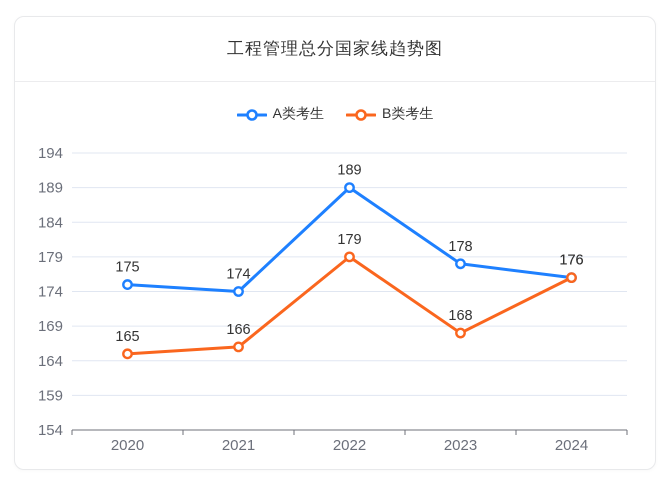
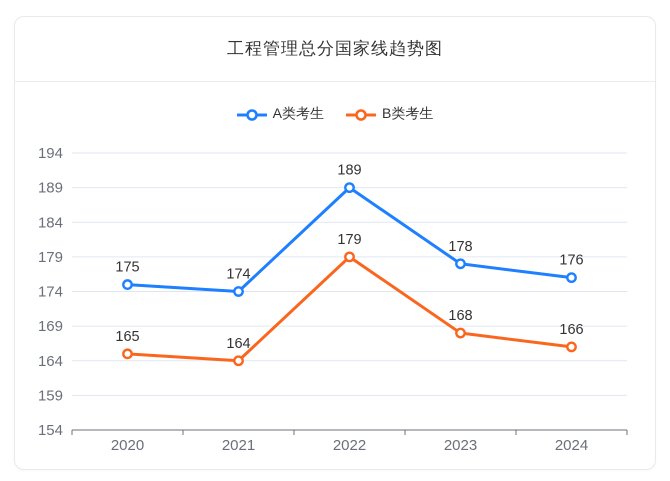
B类考生/2021: 166 -> 164
B类考生/2024: 176 -> 166
